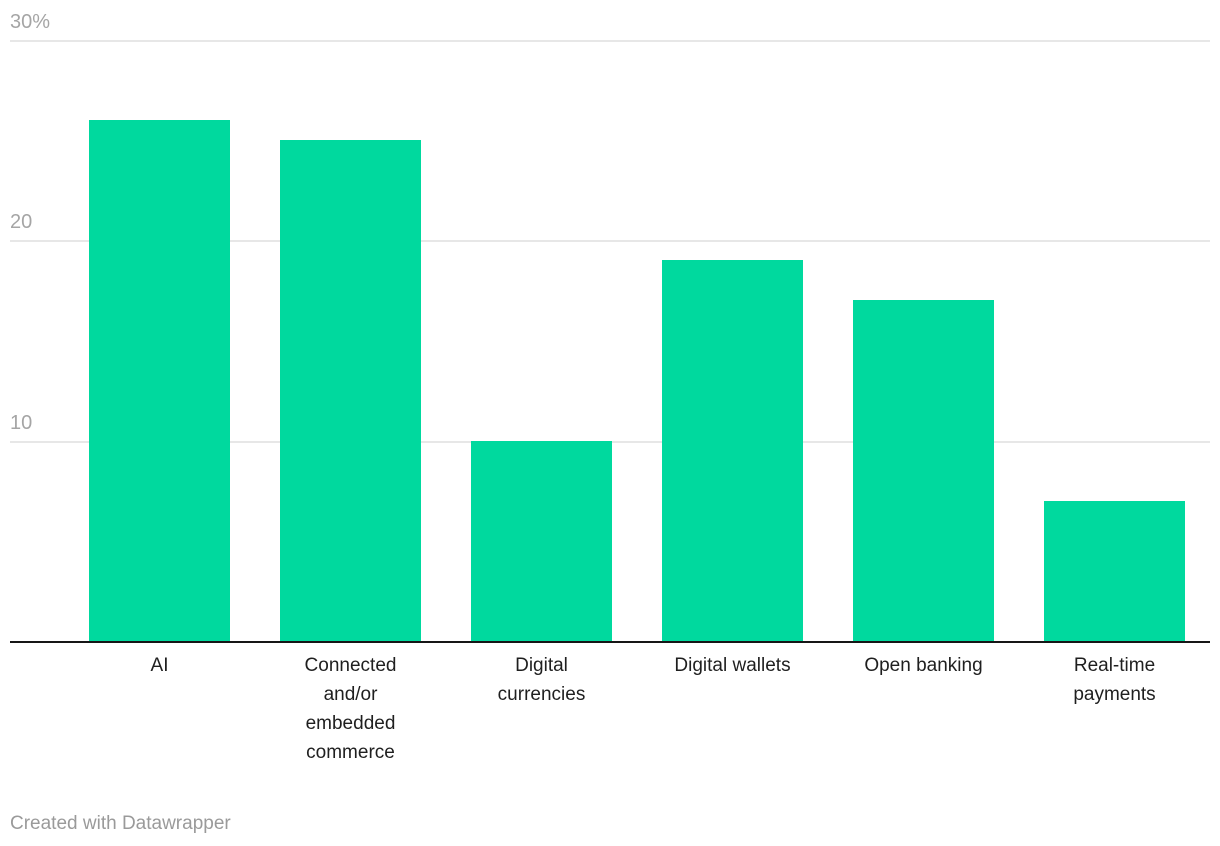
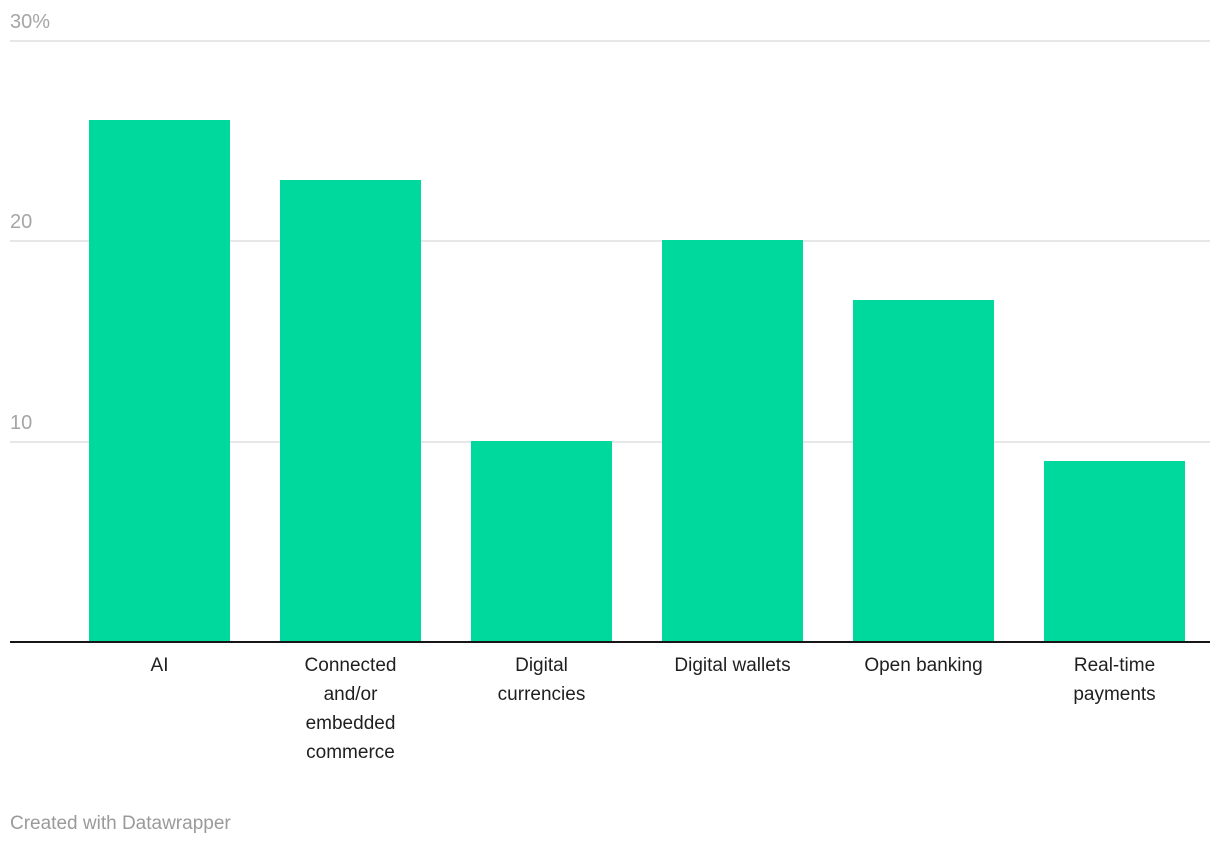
Connected and/or embedded commerce: 25% -> 23%
Digital wallets: 19% -> 20%
Real-time payments: 7% -> 9%
